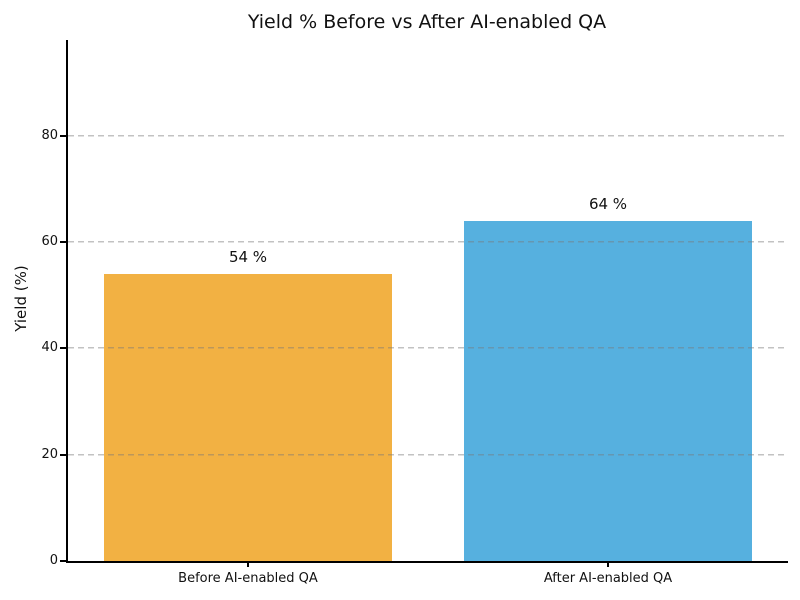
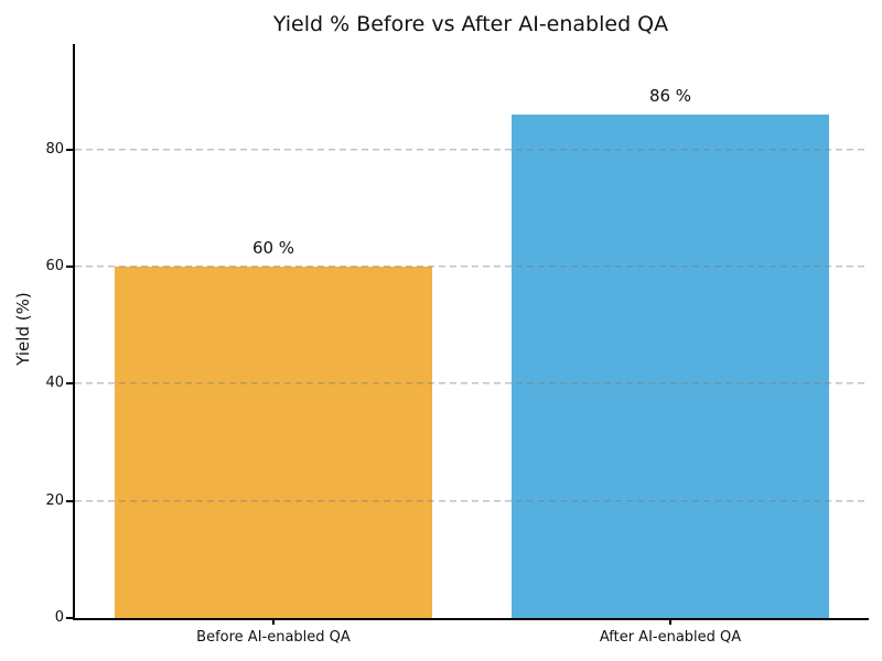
Before AI-enabled QA: 54 -> 60
After AI-enabled QA: 64 -> 86
